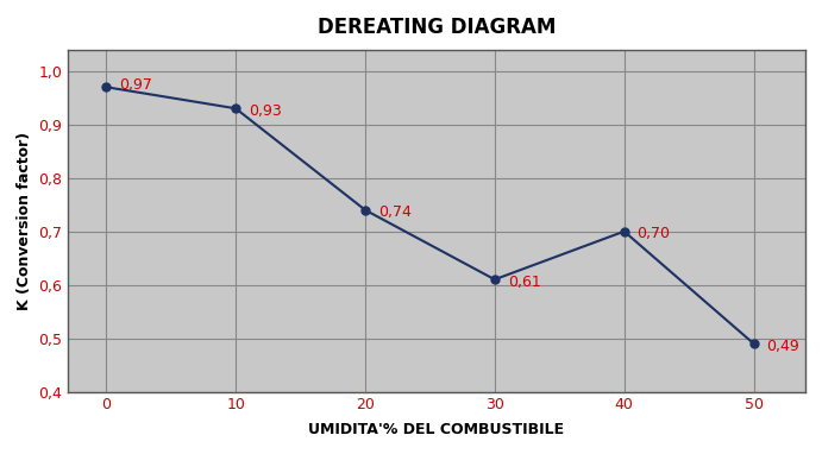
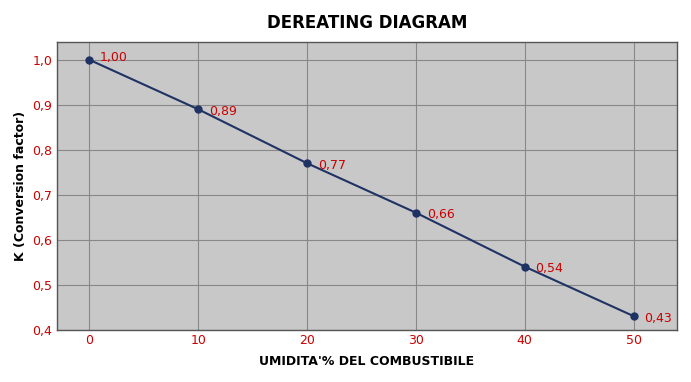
0: 0,97 -> 1,00
10: 0,93 -> 0,89
20: 0,74 -> 0,77
30: 0,61 -> 0,66
40: 0,70 -> 0,54
50: 0,49 -> 0,43
